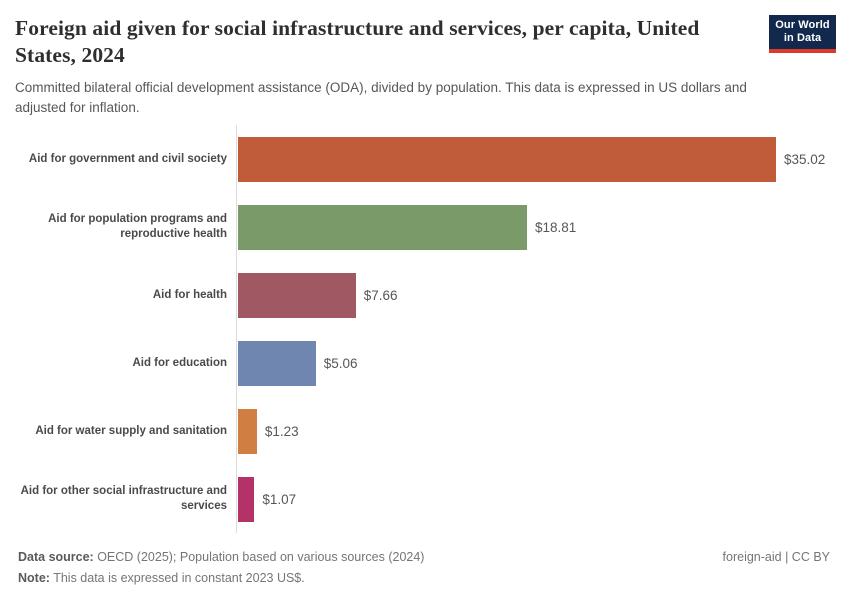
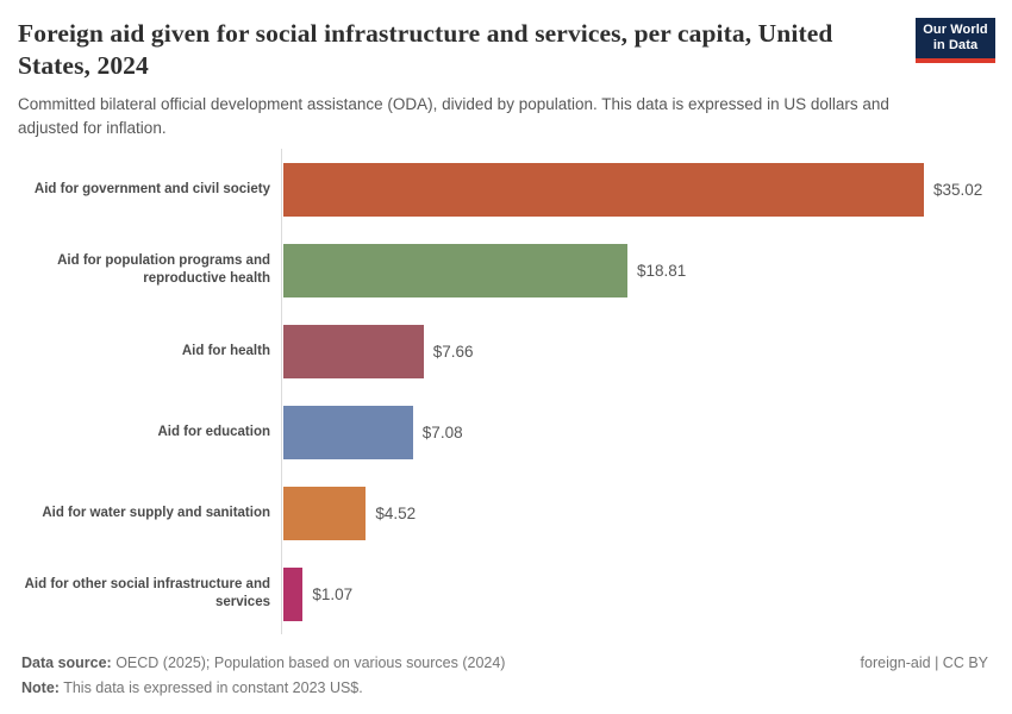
Aid for education: $5.06 -> $7.08
Aid for water supply and sanitation: $1.23 -> $4.52
